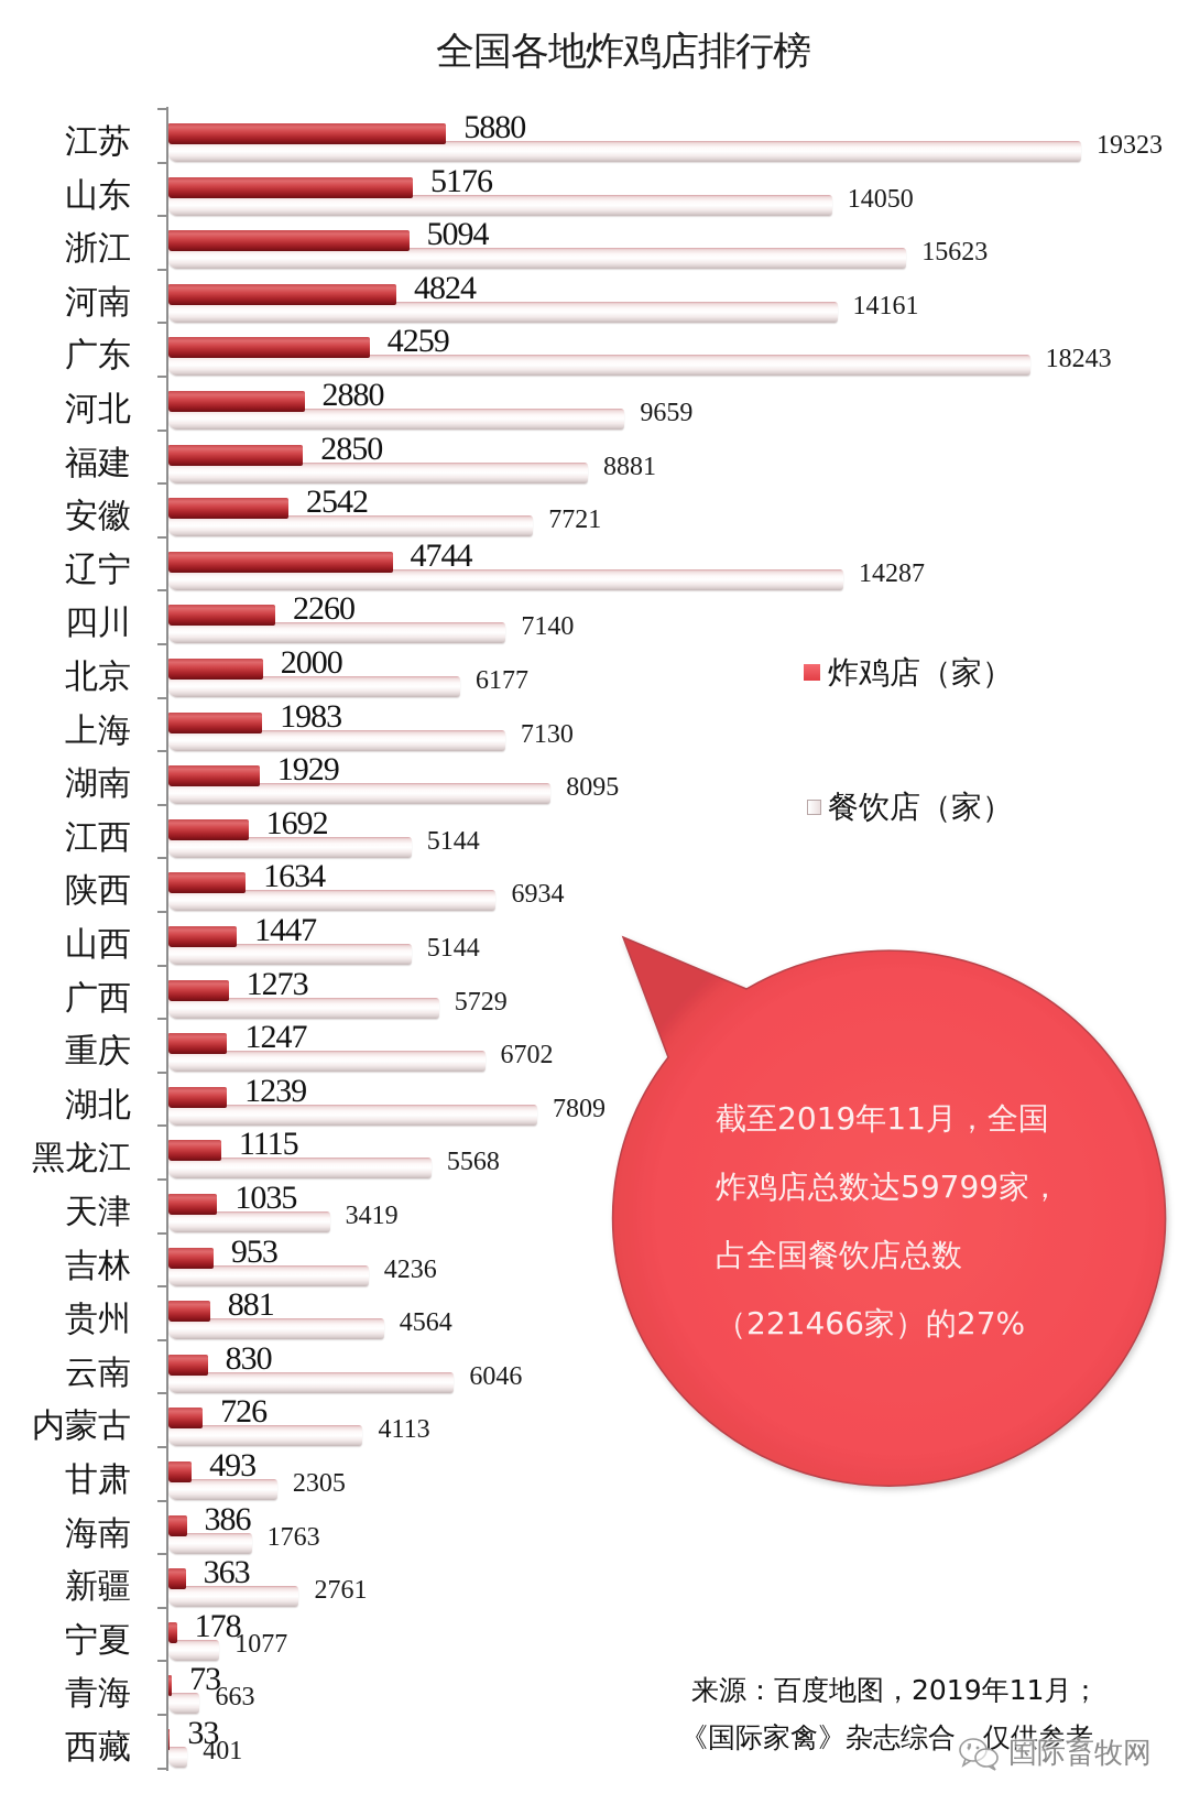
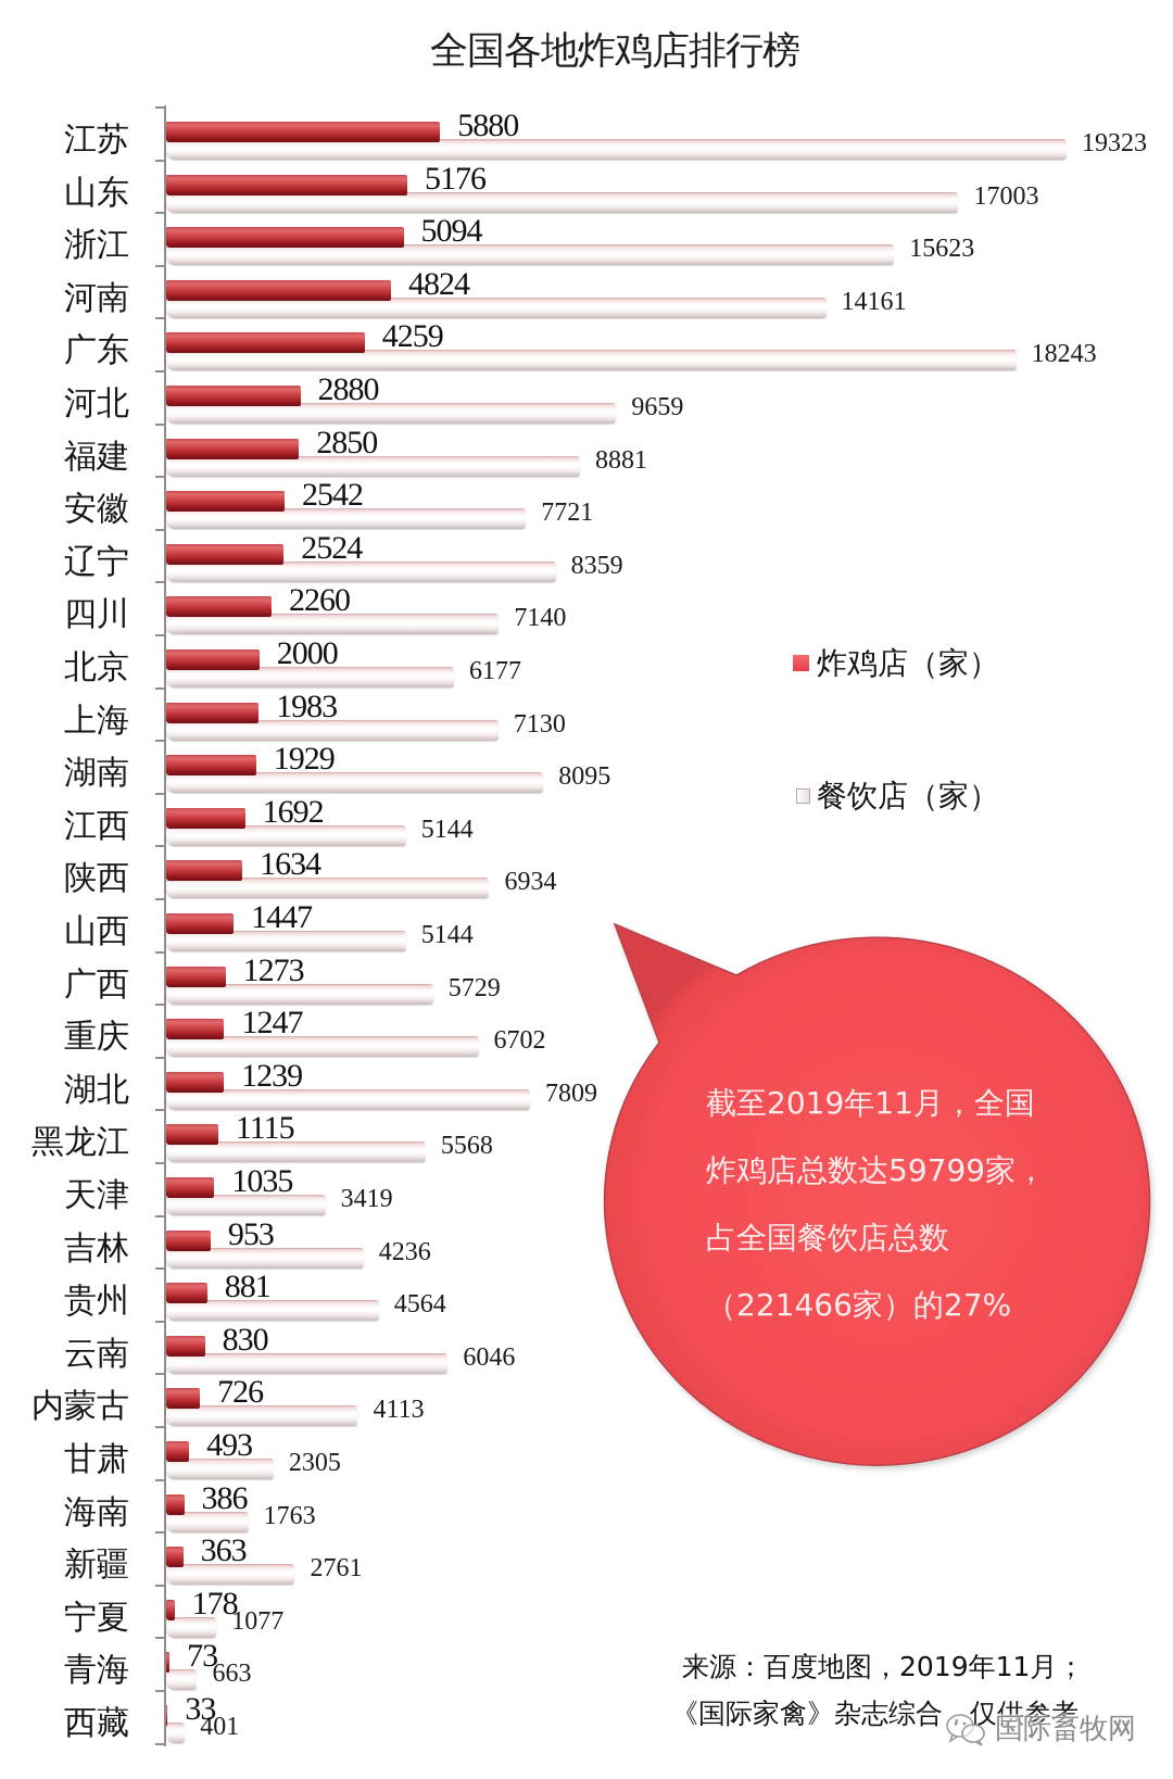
餐饮店（家）/山东: 14050 -> 17003
炸鸡店（家）/辽宁: 4744 -> 2524
餐饮店（家）/辽宁: 14287 -> 8359
